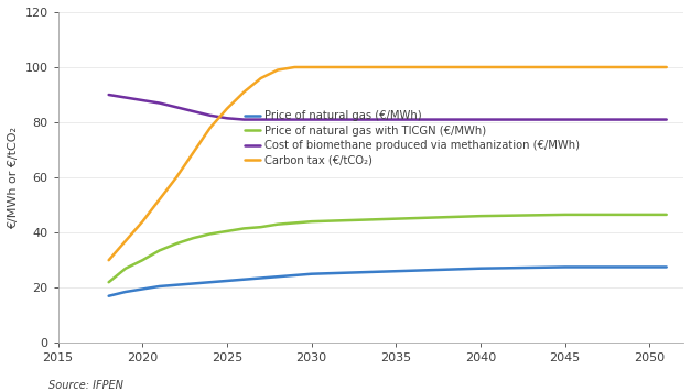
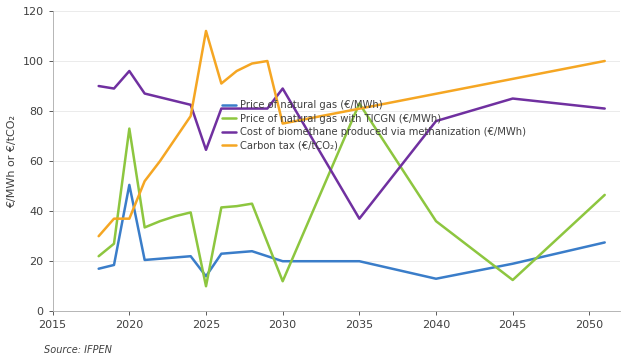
Price of natural gas (€/MWh)/2020: 19.5 -> 50.5
Price of natural gas with TICGN (€/MWh)/2020: 30.0 -> 73.0
Cost of biomethane produced via methanization (€/MWh)/2020: 88.0 -> 96.0
Carbon tax (€/tCO₂)/2020: 44 -> 37
Price of natural gas (€/MWh)/2025: 22.5 -> 14.0
Price of natural gas with TICGN (€/MWh)/2025: 40.5 -> 10.0
Cost of biomethane produced via methanization (€/MWh)/2025: 81.5 -> 64.5
Carbon tax (€/tCO₂)/2025: 85 -> 112
Price of natural gas (€/MWh)/2030: 25.0 -> 20.0
Price of natural gas with TICGN (€/MWh)/2030: 44.0 -> 12.0
Cost of biomethane produced via methanization (€/MWh)/2030: 81.0 -> 89.0
Carbon tax (€/tCO₂)/2030: 100 -> 75
Price of natural gas (€/MWh)/2035: 26.0 -> 20.0
Price of natural gas with TICGN (€/MWh)/2035: 45.0 -> 83.0
Cost of biomethane produced via methanization (€/MWh)/2035: 81.0 -> 37.0
Price of natural gas (€/MWh)/2040: 27.0 -> 13.0
Price of natural gas with TICGN (€/MWh)/2040: 46.0 -> 36.0
Cost of biomethane produced via methanization (€/MWh)/2040: 81.0 -> 76.0
Price of natural gas (€/MWh)/2045: 27.5 -> 19.0
Price of natural gas with TICGN (€/MWh)/2045: 46.5 -> 12.5
Cost of biomethane produced via methanization (€/MWh)/2045: 81.0 -> 85.0
